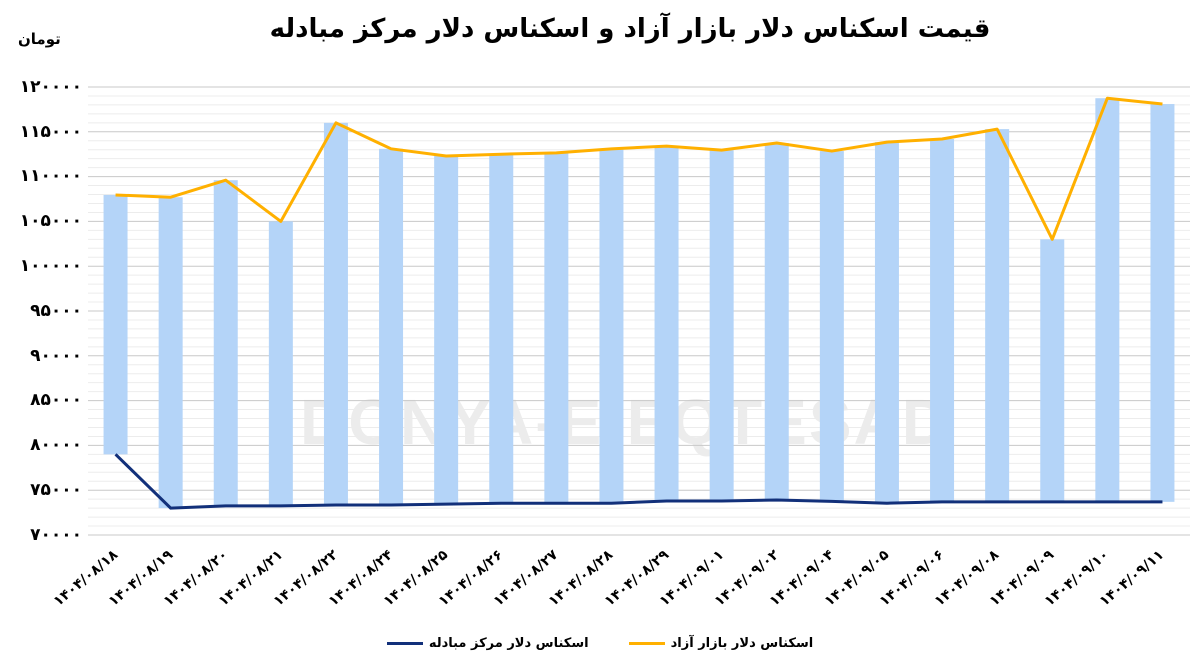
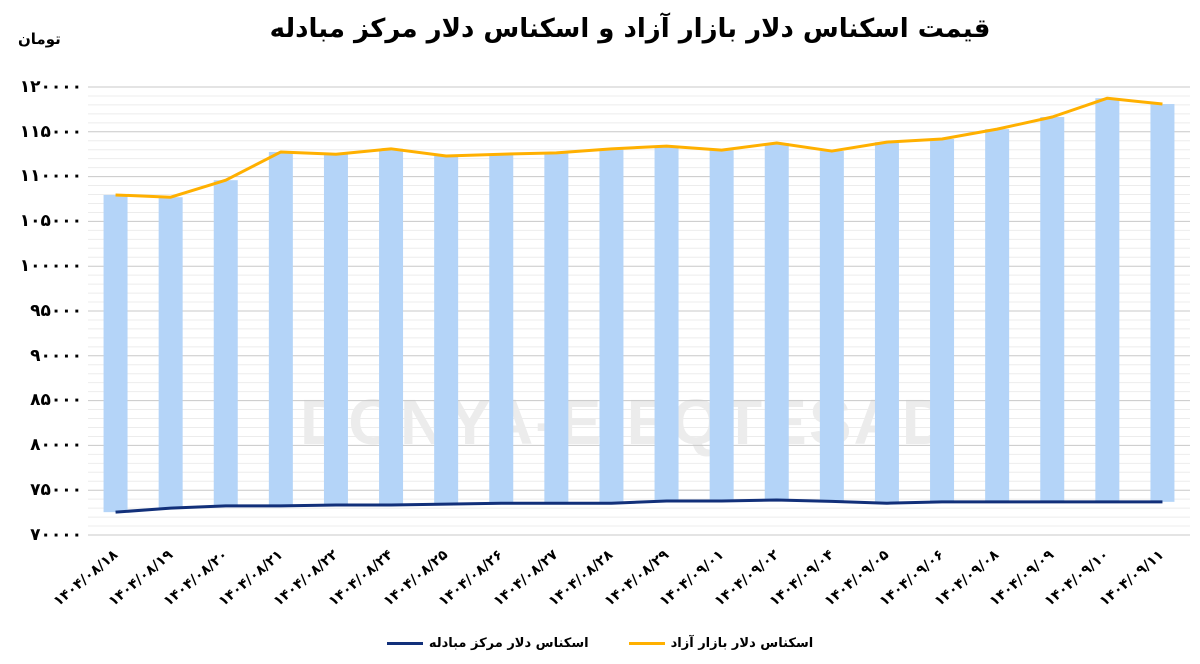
اسکناس دلار مرکز مبادله/۱۴۰۴/۰۸/۱۸: 79000 -> 73000
اسکناس دلار بازار آزاد/۱۴۰۴/۰۸/۲۱: 105000 -> 113000
اسکناس دلار بازار آزاد/۱۴۰۴/۰۸/۲۲: 116000 -> 112000
اسکناس دلار بازار آزاد/۱۴۰۴/۰۹/۰۹: 103000 -> 117000
